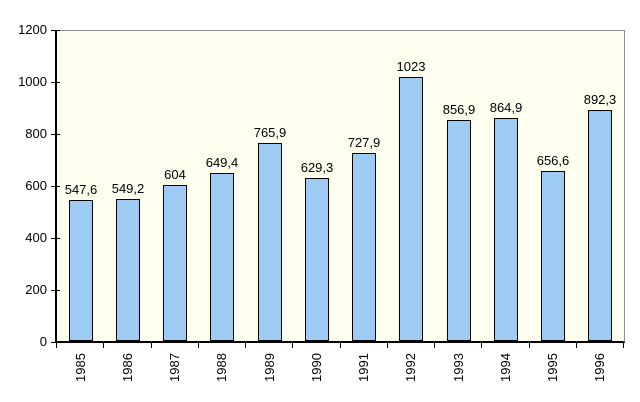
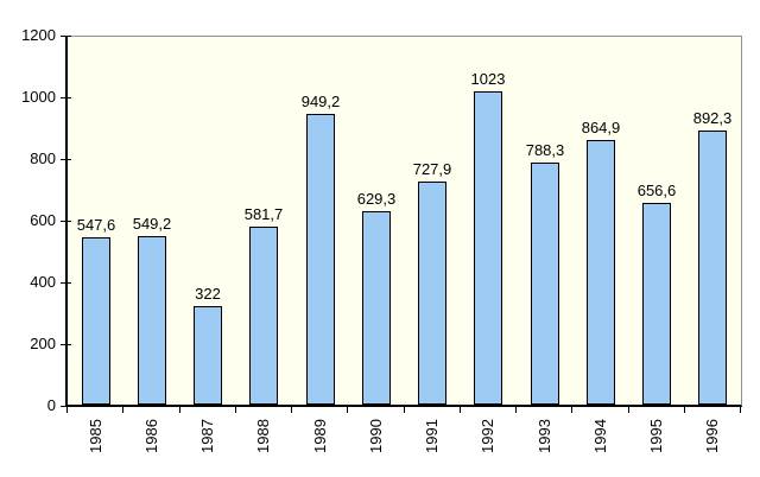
1987: 604 -> 322
1988: 649,4 -> 581,7
1989: 765,9 -> 949,2
1993: 856,9 -> 788,3
